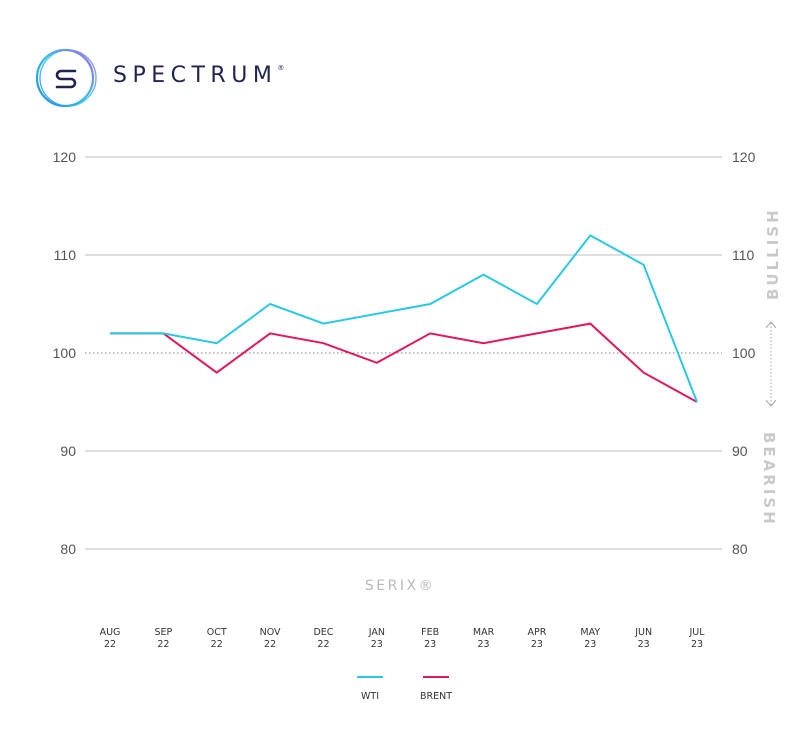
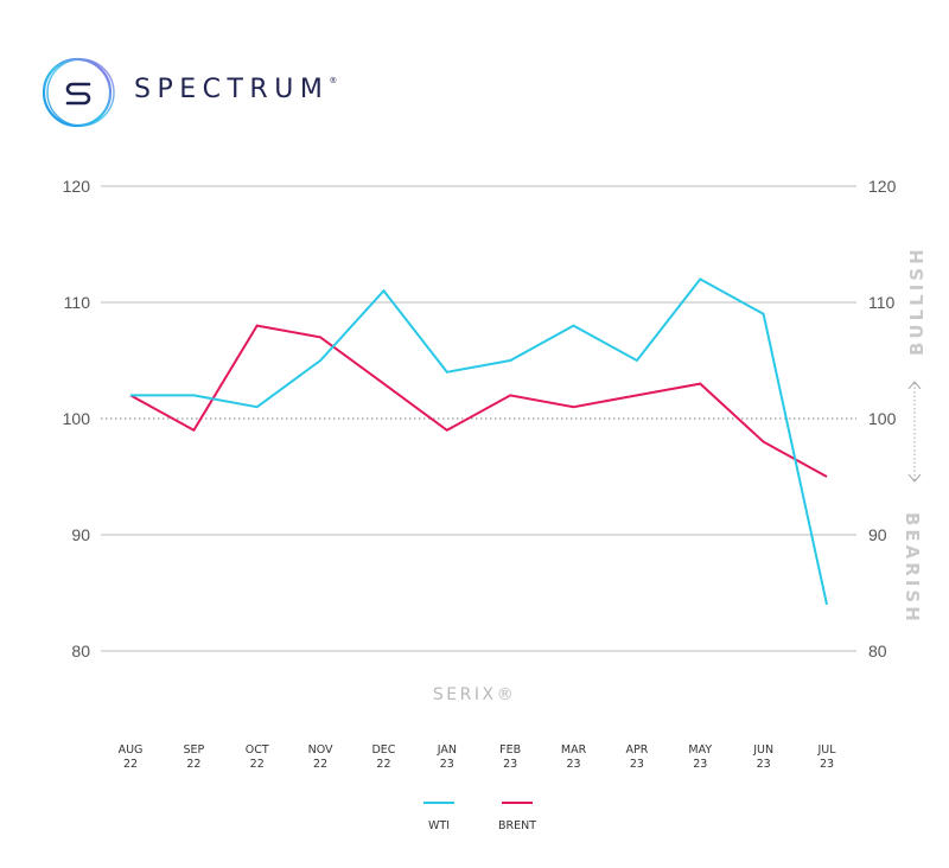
BRENT/SEP 22: 102 -> 99
BRENT/OCT 22: 98 -> 108
BRENT/NOV 22: 102 -> 107
WTI/DEC 22: 103 -> 111
BRENT/DEC 22: 101 -> 103
WTI/JUL 23: 95 -> 84
